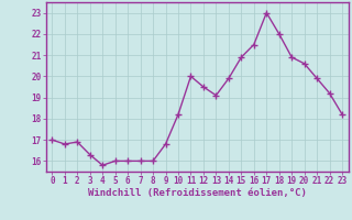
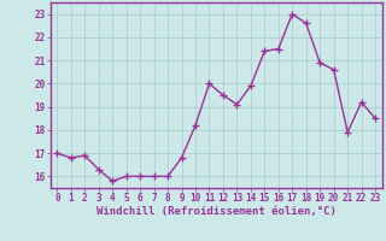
15: 20.9 -> 21.4
18: 22.0 -> 22.6
21: 19.9 -> 17.9
23: 18.2 -> 18.5
